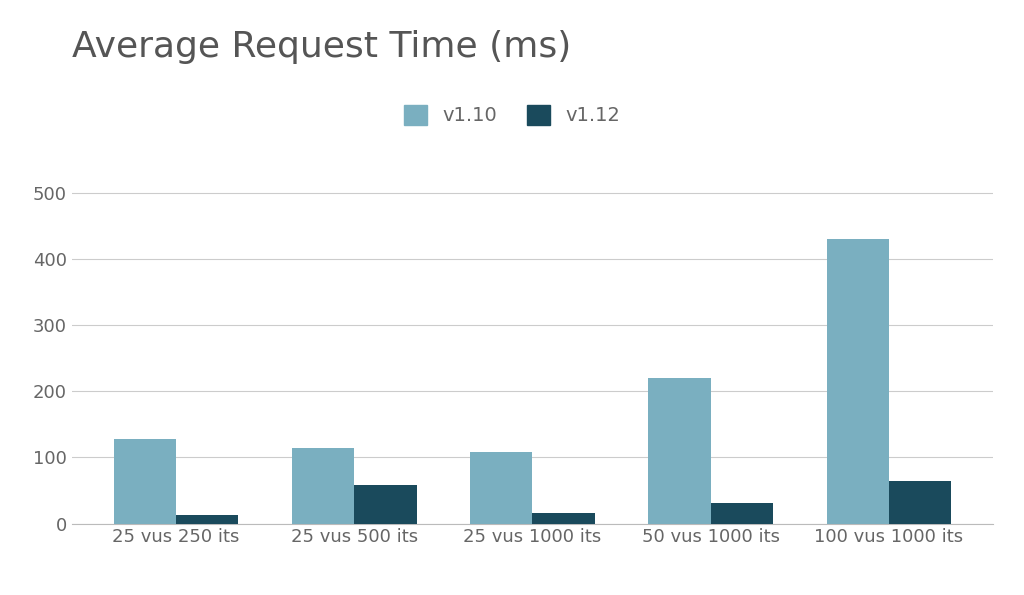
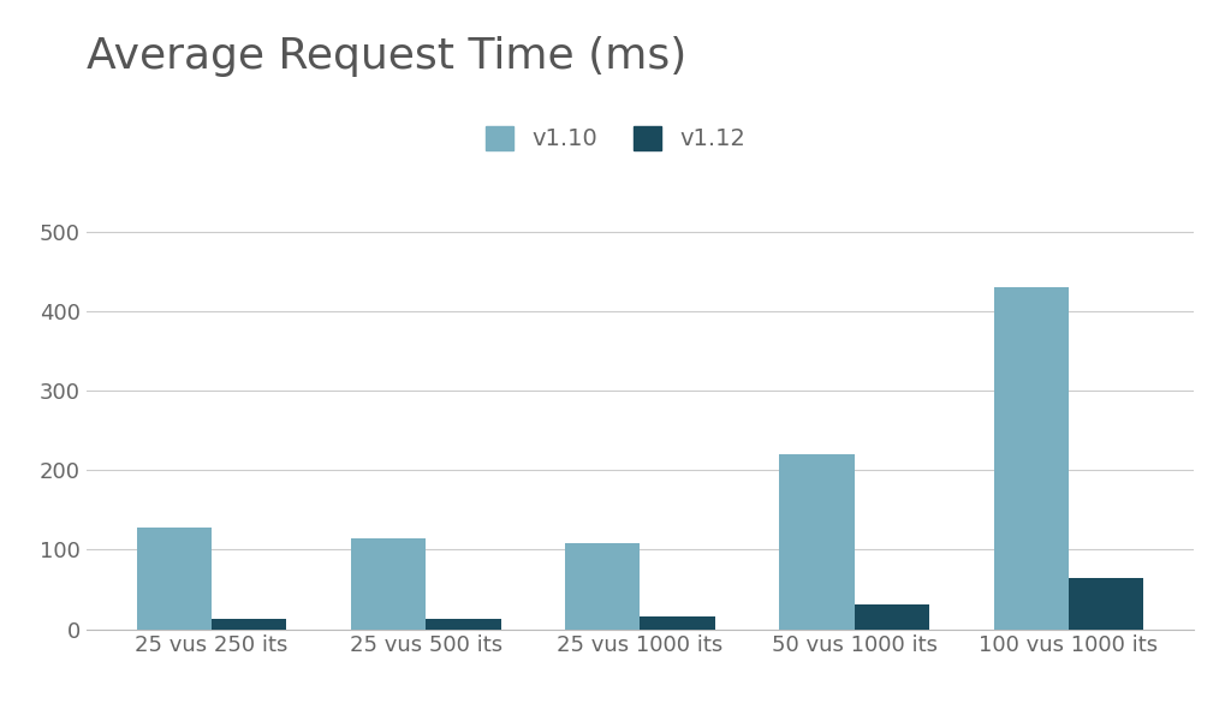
v1.12/25 vus 500 its: 58 -> 13
